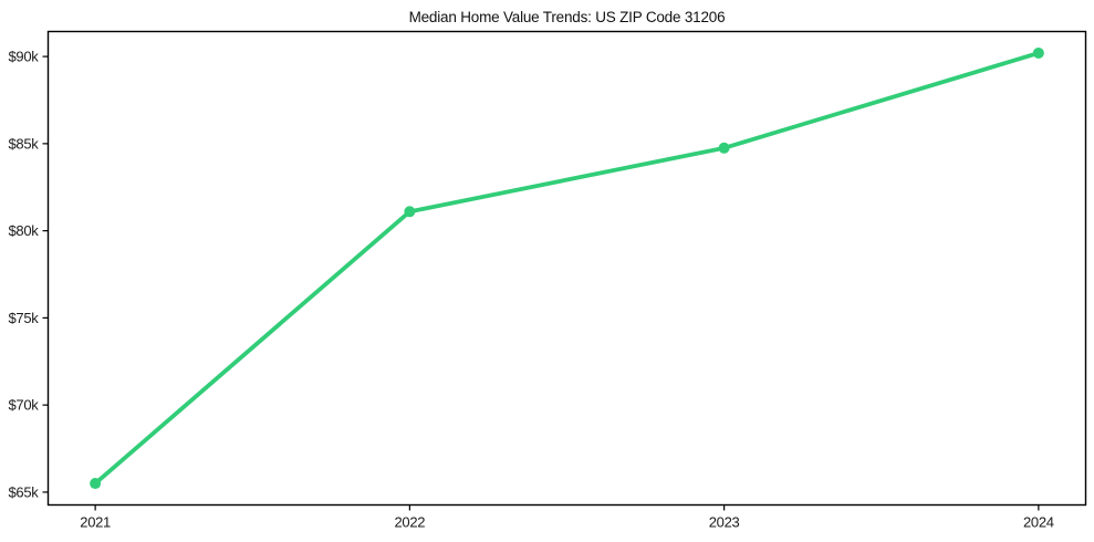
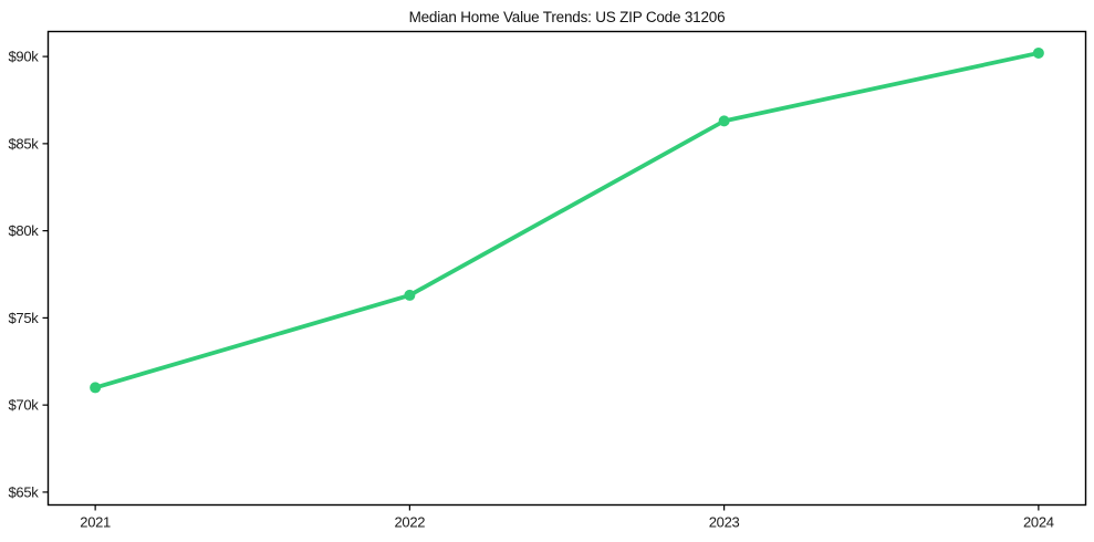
2021: $65.5k -> $71.0k
2022: $81.1k -> $76.3k
2023: $84.8k -> $86.3k
